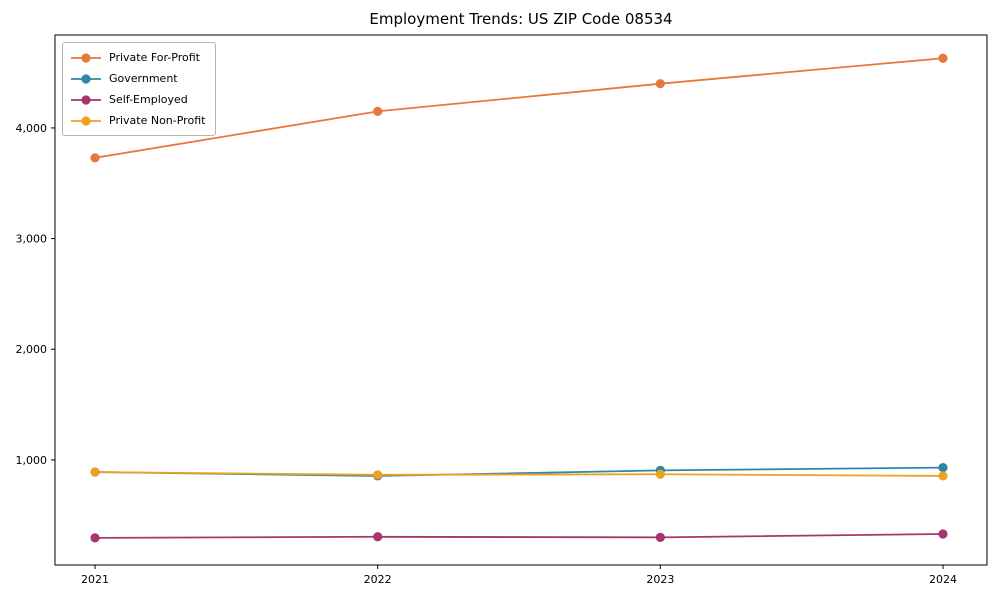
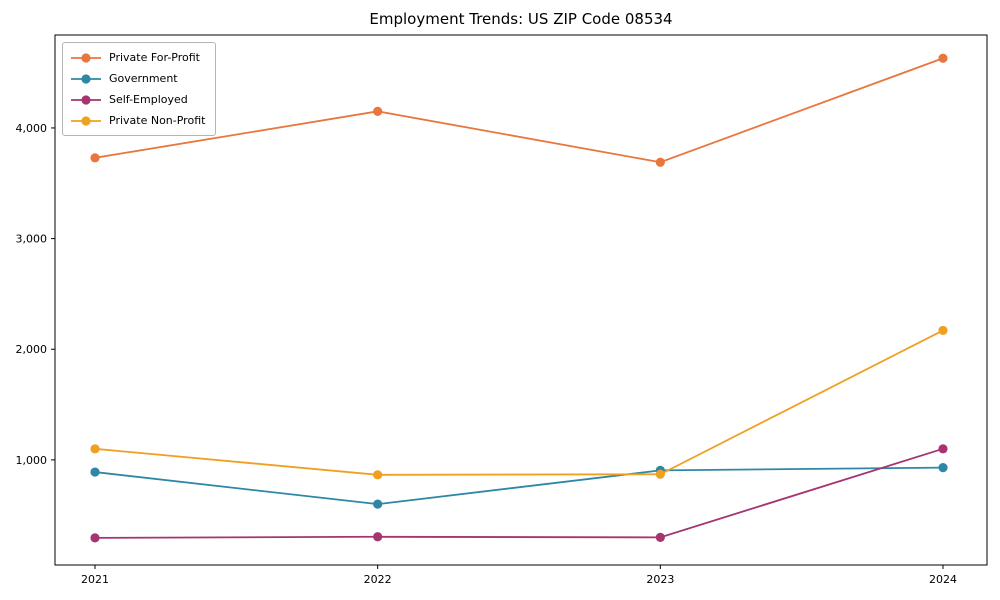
Private Non-Profit/2021: 890 -> 1100
Government/2022: 860 -> 600
Private For-Profit/2023: 4400 -> 3690
Self-Employed/2024: 330 -> 1100
Private Non-Profit/2024: 860 -> 2170
